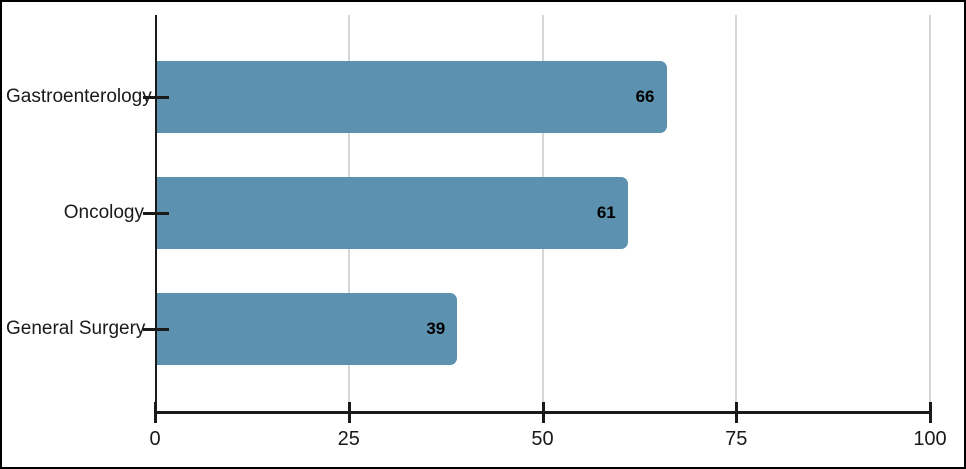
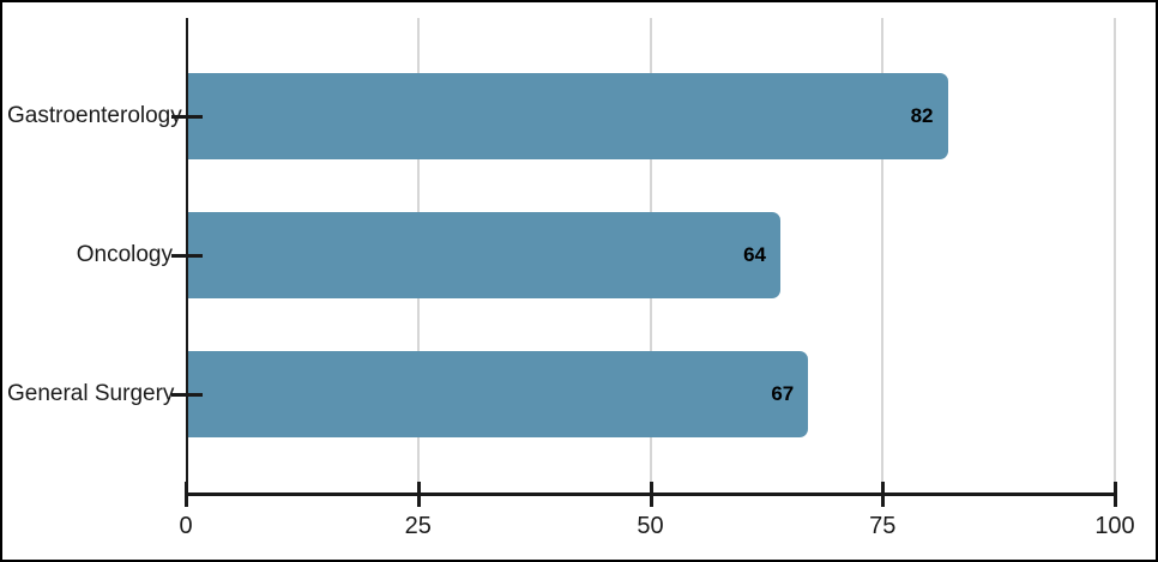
Gastroenterology: 66 -> 82
Oncology: 61 -> 64
General Surgery: 39 -> 67
